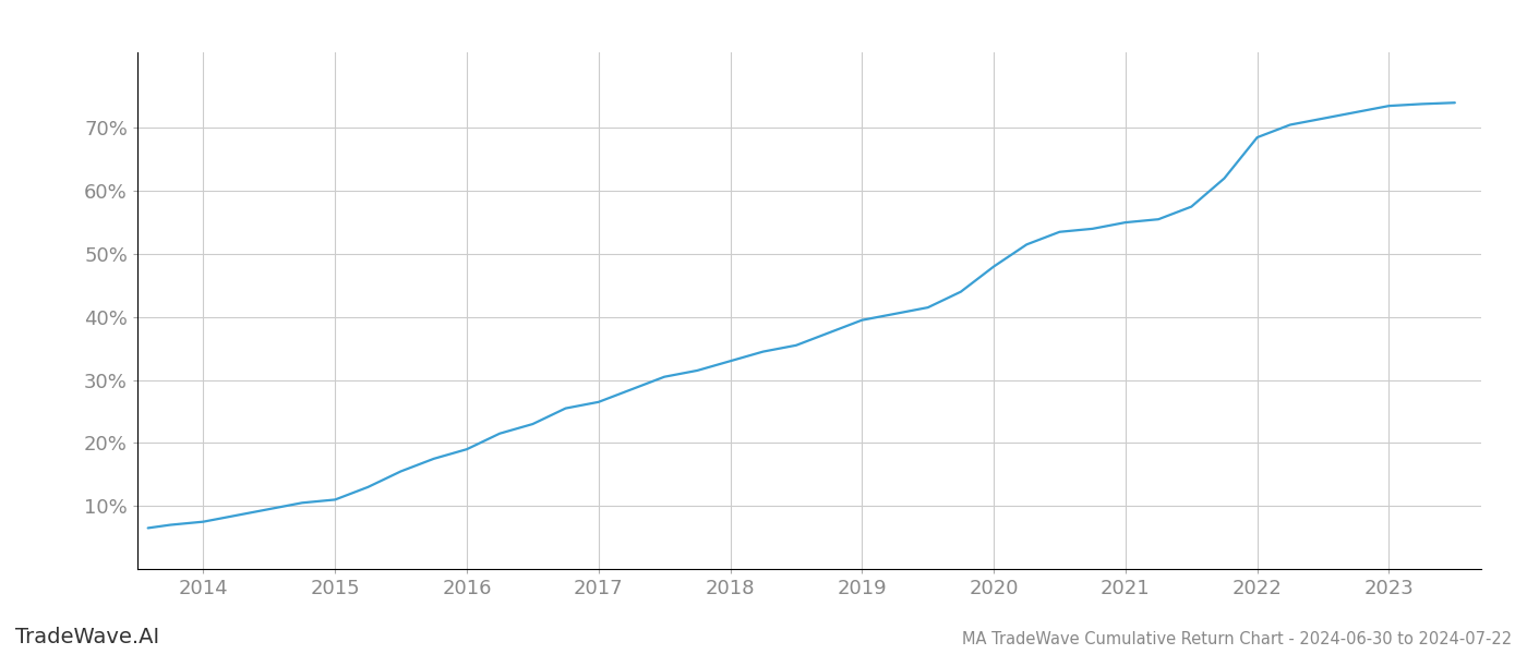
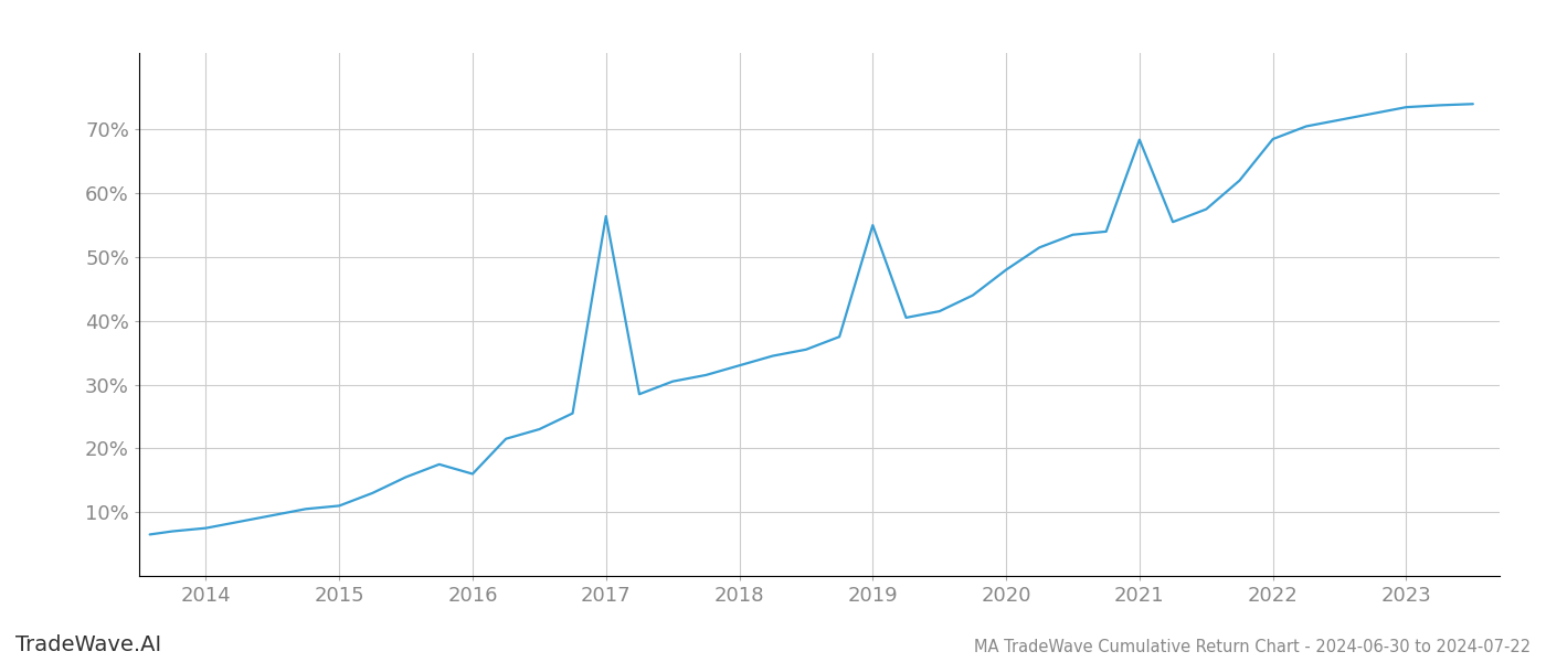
2016: 19.0% -> 16.0%
2017: 26.5% -> 56.4%
2019: 39.5% -> 55.0%
2021: 55.0% -> 68.4%
